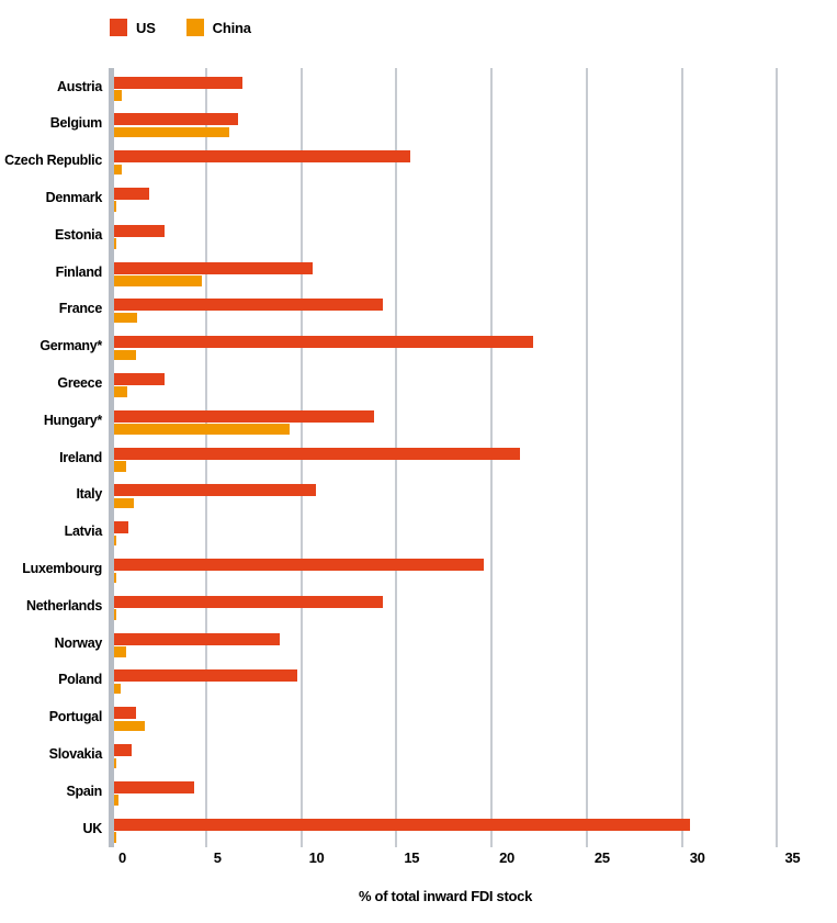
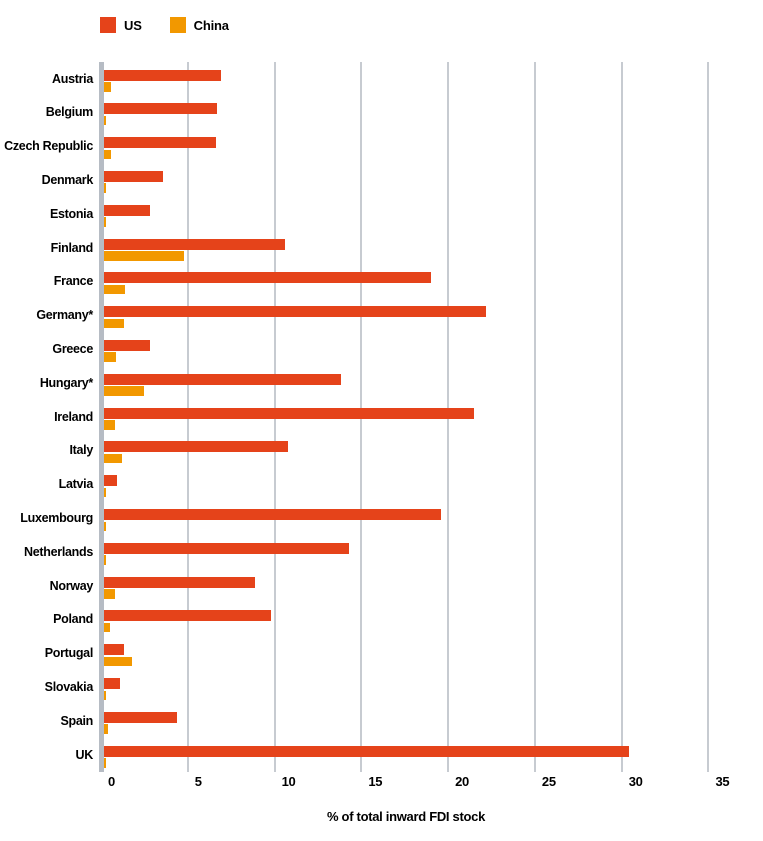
China/Belgium: 6.2 -> 0.1
US/Czech Republic: 15.7 -> 6.6
US/Denmark: 2.0 -> 3.6
US/France: 14.3 -> 19.0
China/Hungary*: 9.4 -> 2.5
